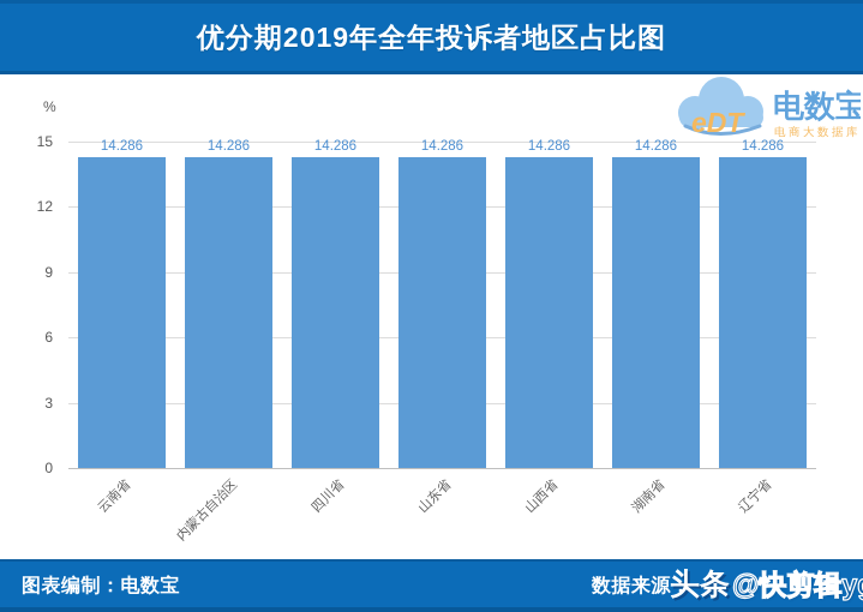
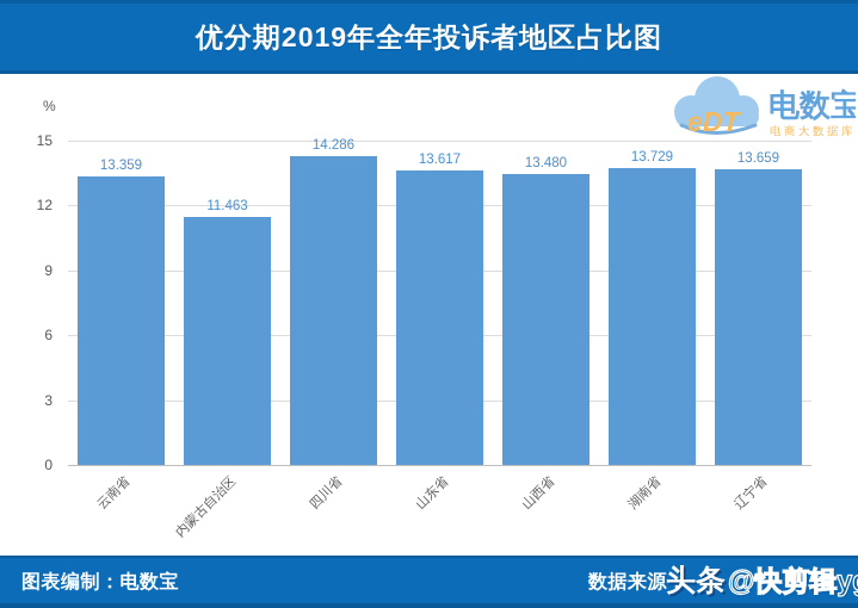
云南省: 14.286 -> 13.359
内蒙古自治区: 14.286 -> 11.463
山东省: 14.286 -> 13.617
山西省: 14.286 -> 13.480
湖南省: 14.286 -> 13.729
辽宁省: 14.286 -> 13.659
